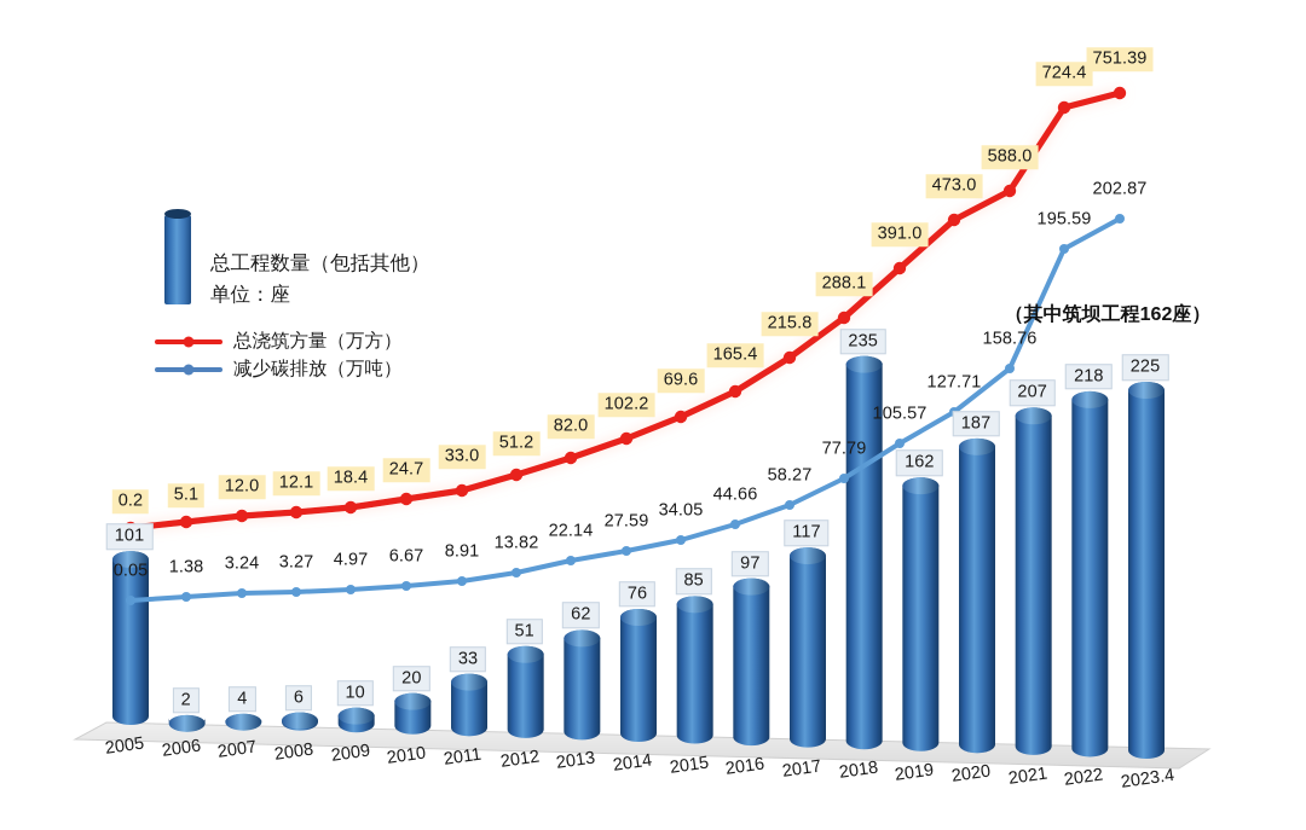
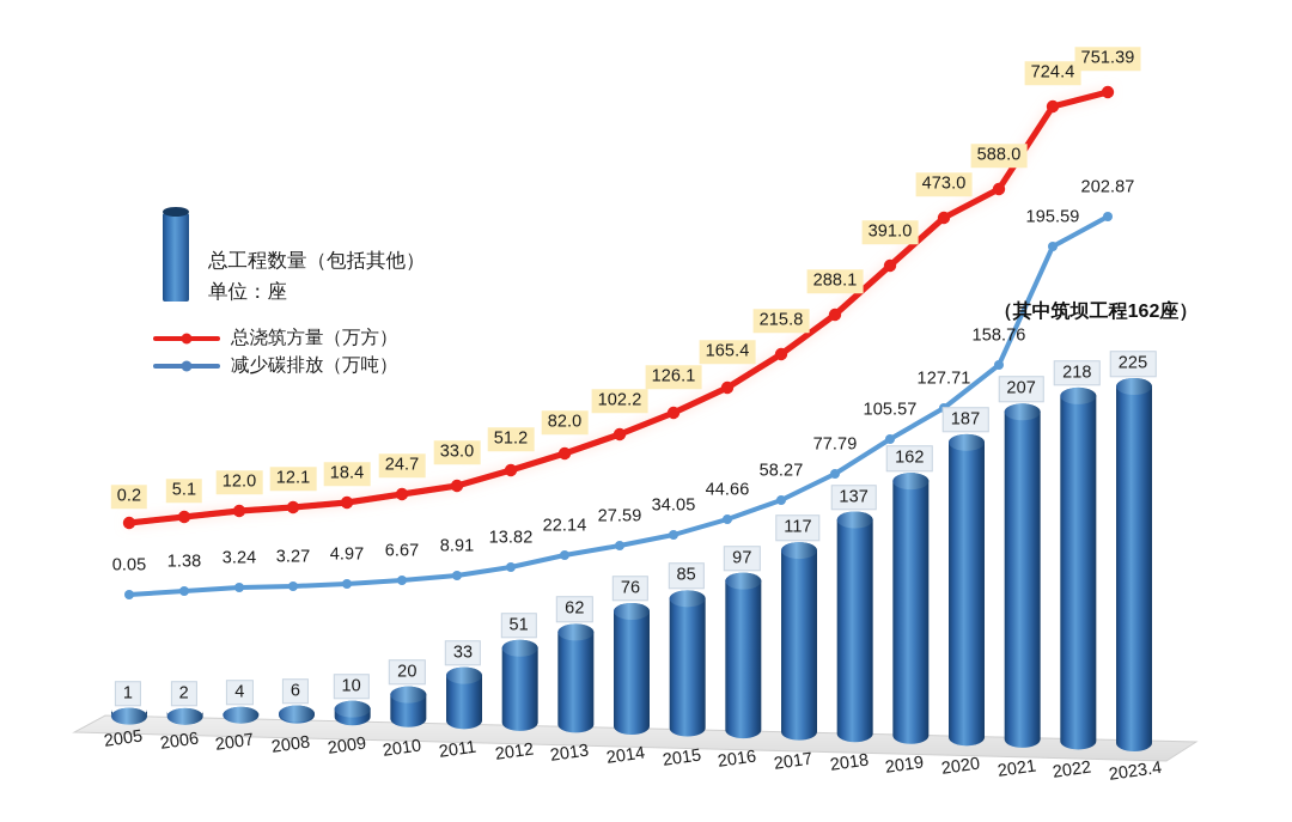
总工程数量（包括其他）/2005: 101 -> 1
总浇筑方量（万方）/2015: 69.6 -> 126.1
总工程数量（包括其他）/2018: 235 -> 137
